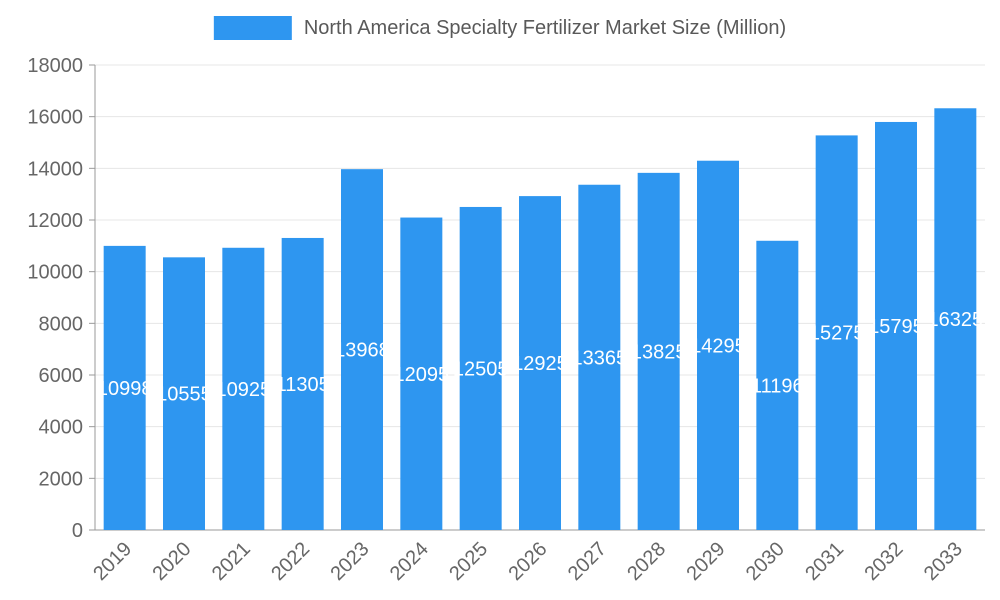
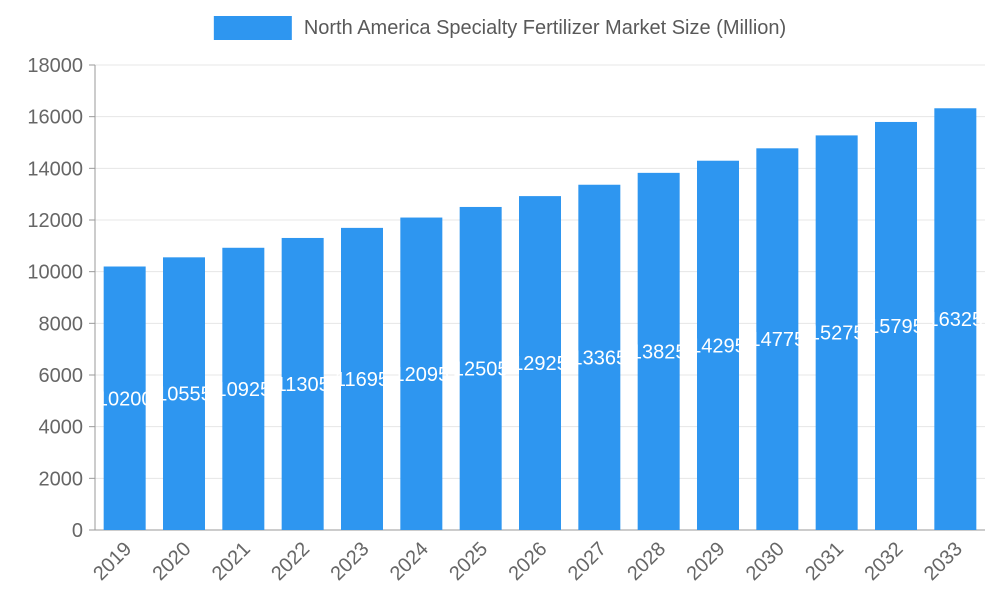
2019: 10998 -> 10200
2023: 13968 -> 11695
2030: 11196 -> 14775
